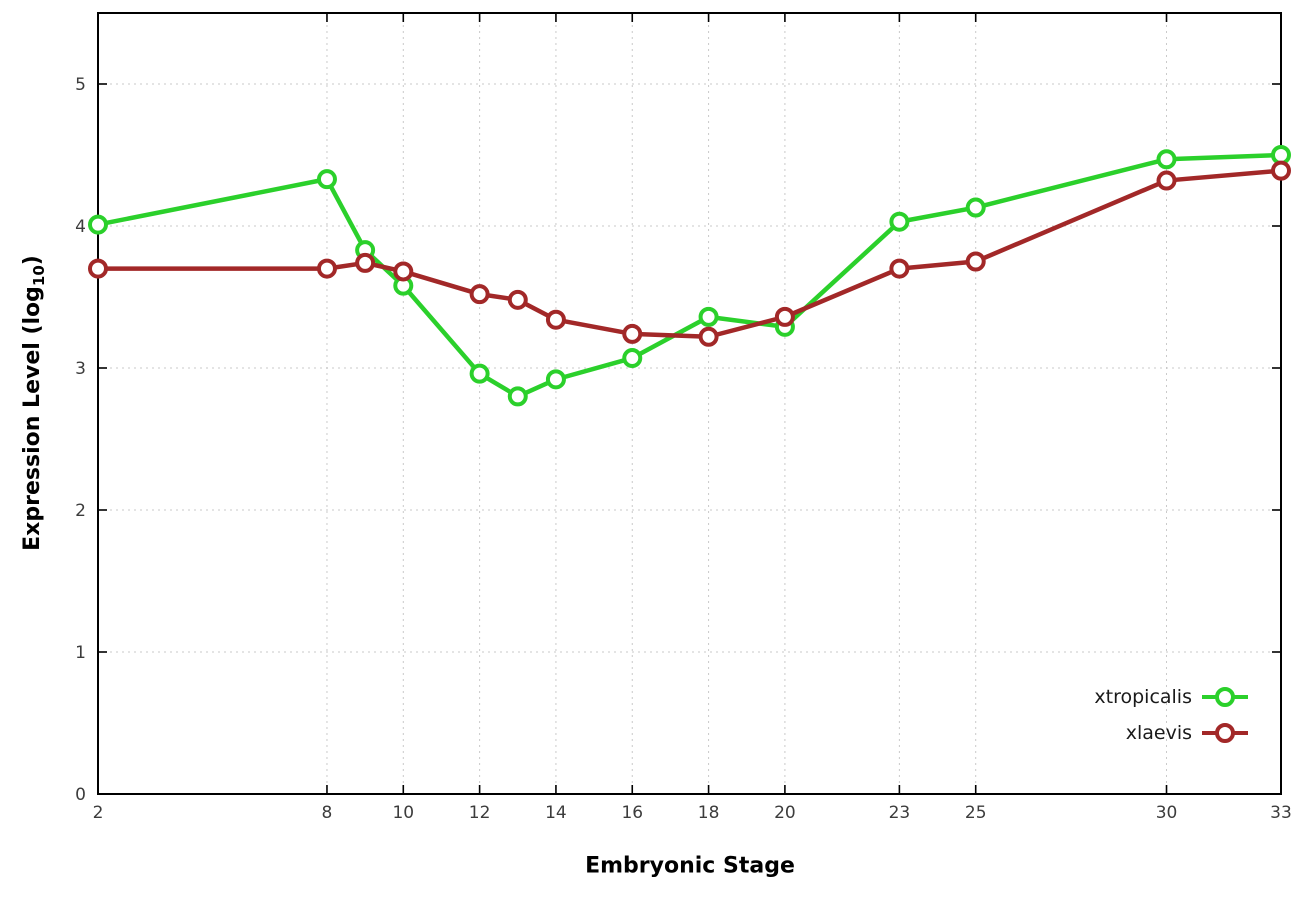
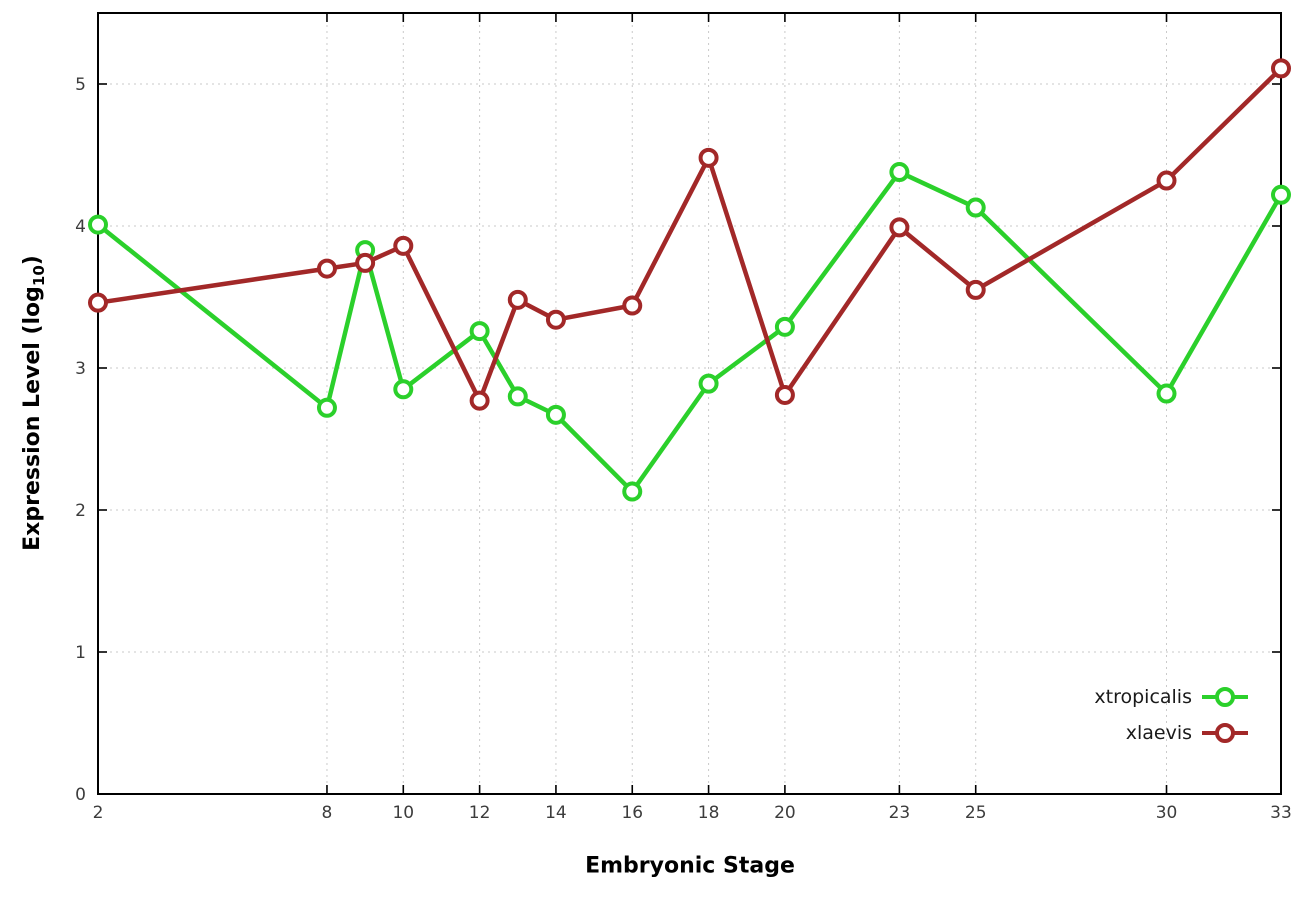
xlaevis/2: 3.70 -> 3.46
xtropicalis/8: 4.33 -> 2.72
xtropicalis/10: 3.58 -> 2.85
xlaevis/10: 3.68 -> 3.86
xtropicalis/12: 2.96 -> 3.26
xlaevis/12: 3.52 -> 2.77
xtropicalis/14: 2.92 -> 2.67
xtropicalis/16: 3.07 -> 2.13
xlaevis/16: 3.24 -> 3.44
xtropicalis/18: 3.36 -> 2.89
xlaevis/18: 3.22 -> 4.48
xlaevis/20: 3.36 -> 2.81
xtropicalis/23: 4.03 -> 4.38
xlaevis/23: 3.70 -> 3.99
xlaevis/25: 3.75 -> 3.55
xtropicalis/30: 4.47 -> 2.82
xtropicalis/33: 4.50 -> 4.22
xlaevis/33: 4.39 -> 5.11
